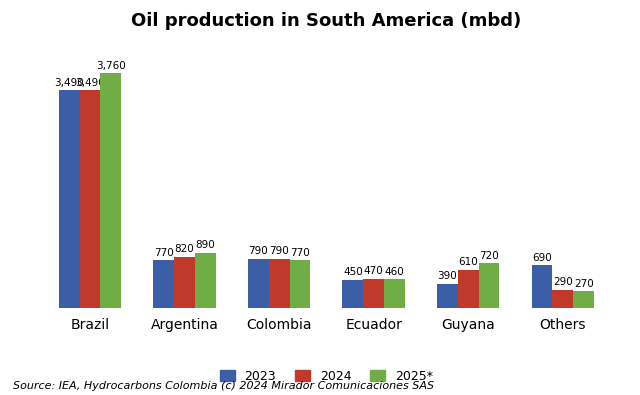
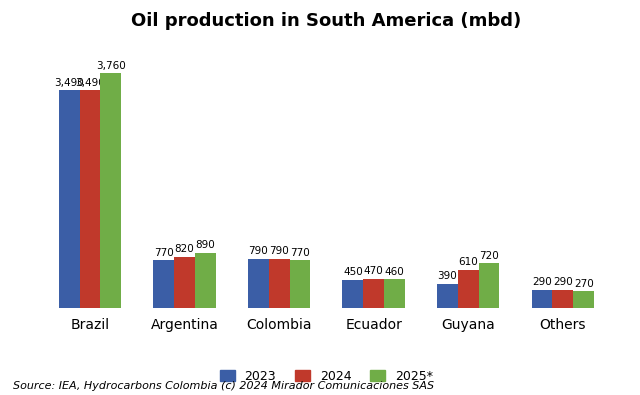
2023/Others: 690 -> 290
